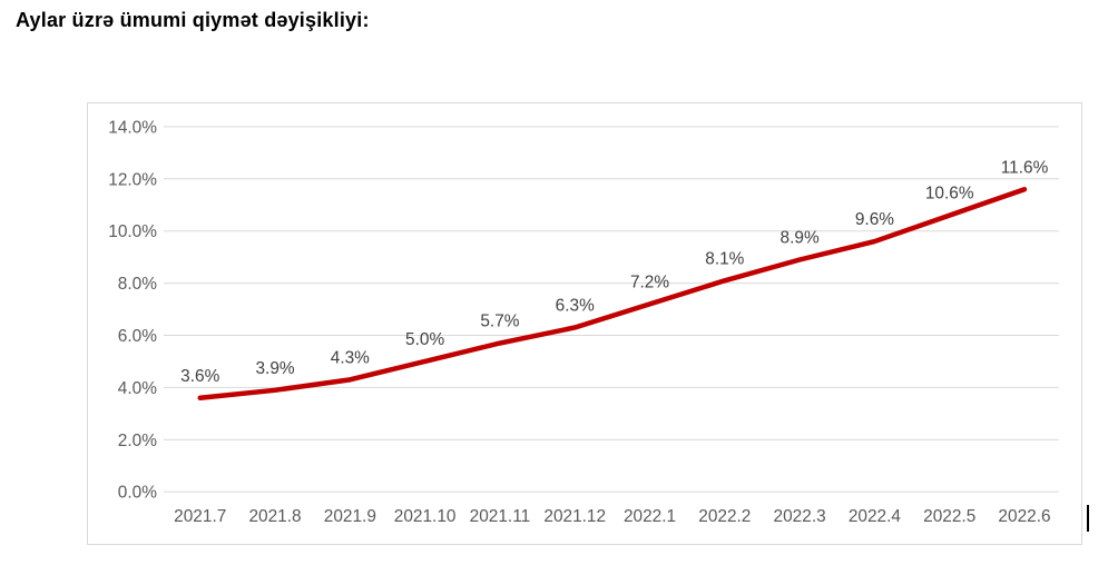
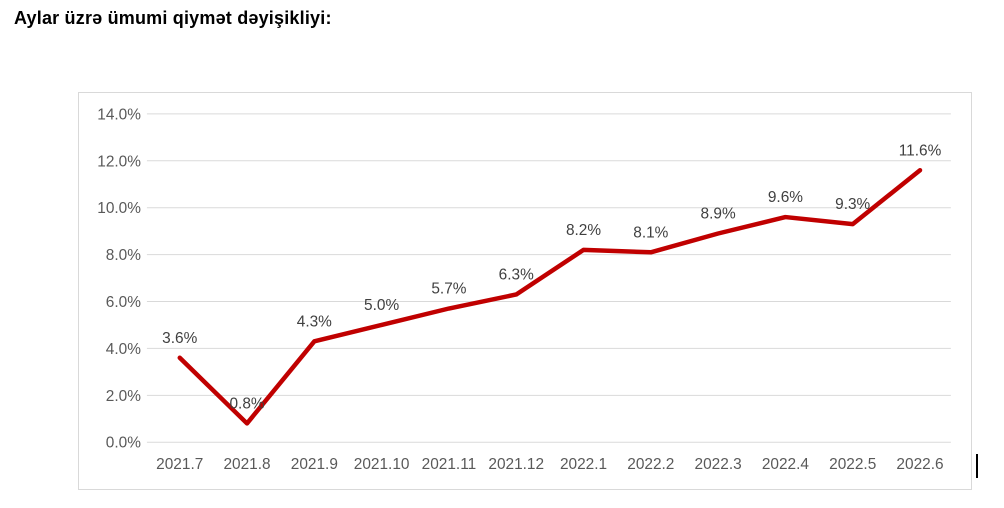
2021.8: 3.9% -> 0.8%
2022.1: 7.2% -> 8.2%
2022.5: 10.6% -> 9.3%
